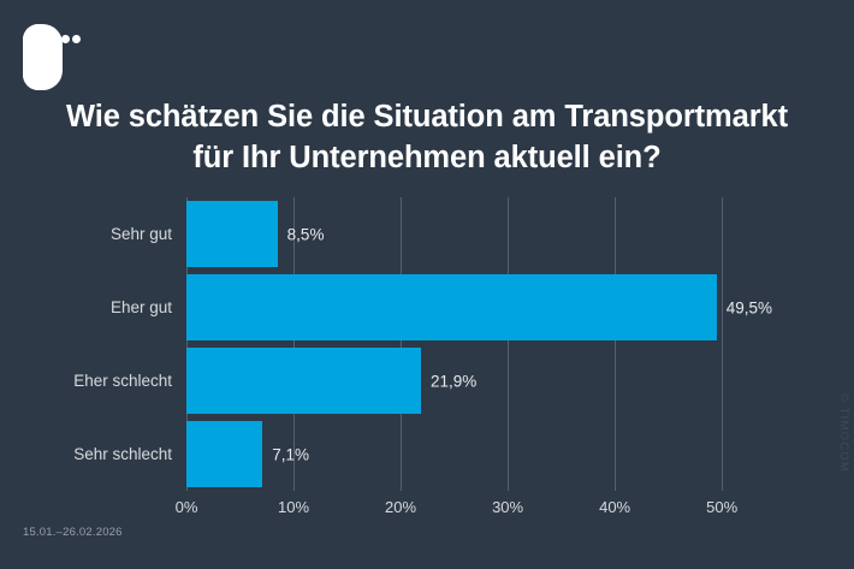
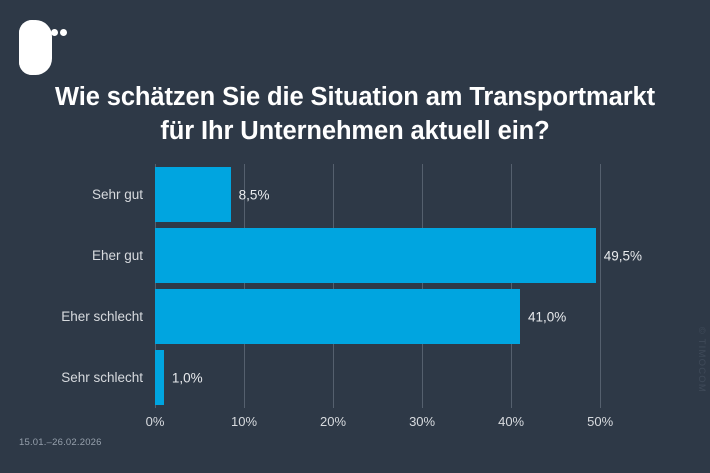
Eher schlecht: 21,9% -> 41,0%
Sehr schlecht: 7,1% -> 1,0%
